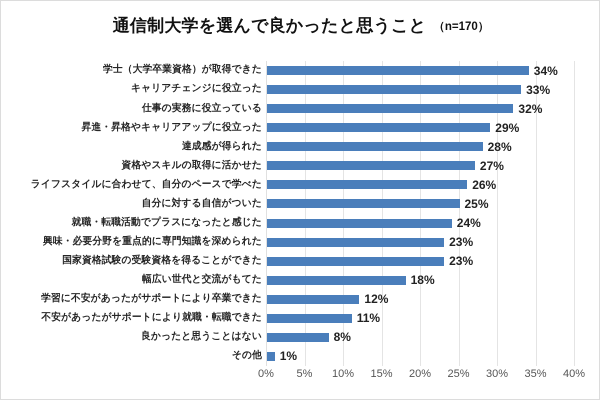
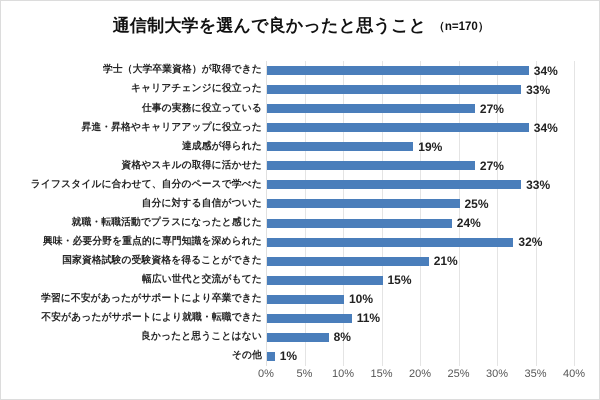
仕事の実務に役立っている: 32% -> 27%
昇進・昇格やキャリアアップに役立った: 29% -> 34%
達成感が得られた: 28% -> 19%
ライフスタイルに合わせて、自分のペースで学べた: 26% -> 33%
興味・必要分野を重点的に専門知識を深められた: 23% -> 32%
国家資格試験の受験資格を得ることができた: 23% -> 21%
幅広い世代と交流がもてた: 18% -> 15%
学習に不安があったがサポートにより卒業できた: 12% -> 10%
